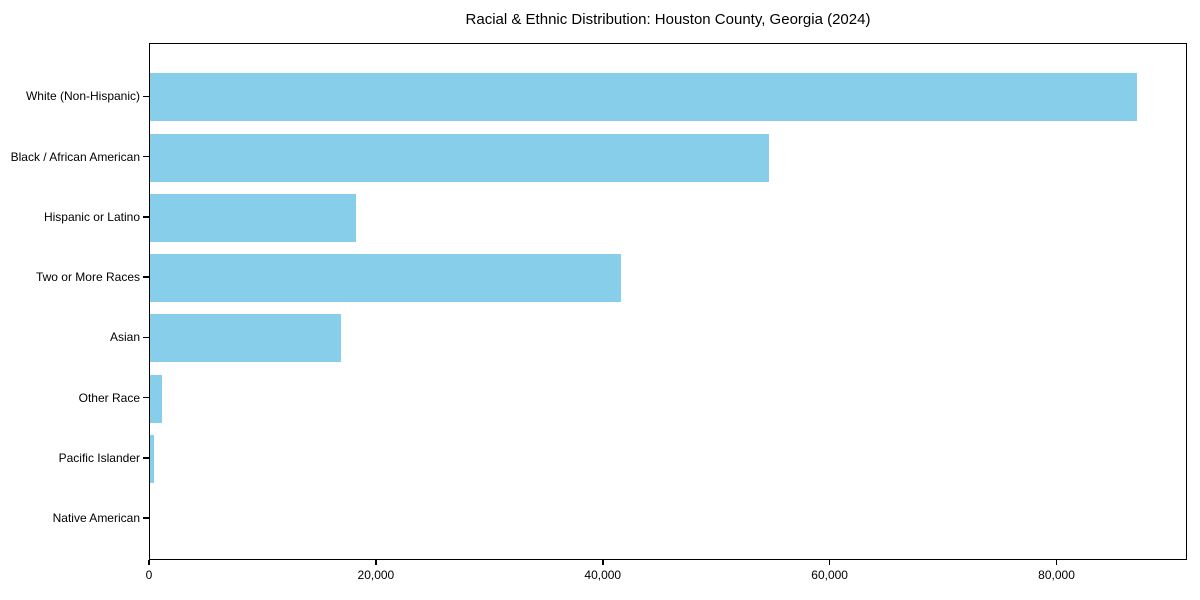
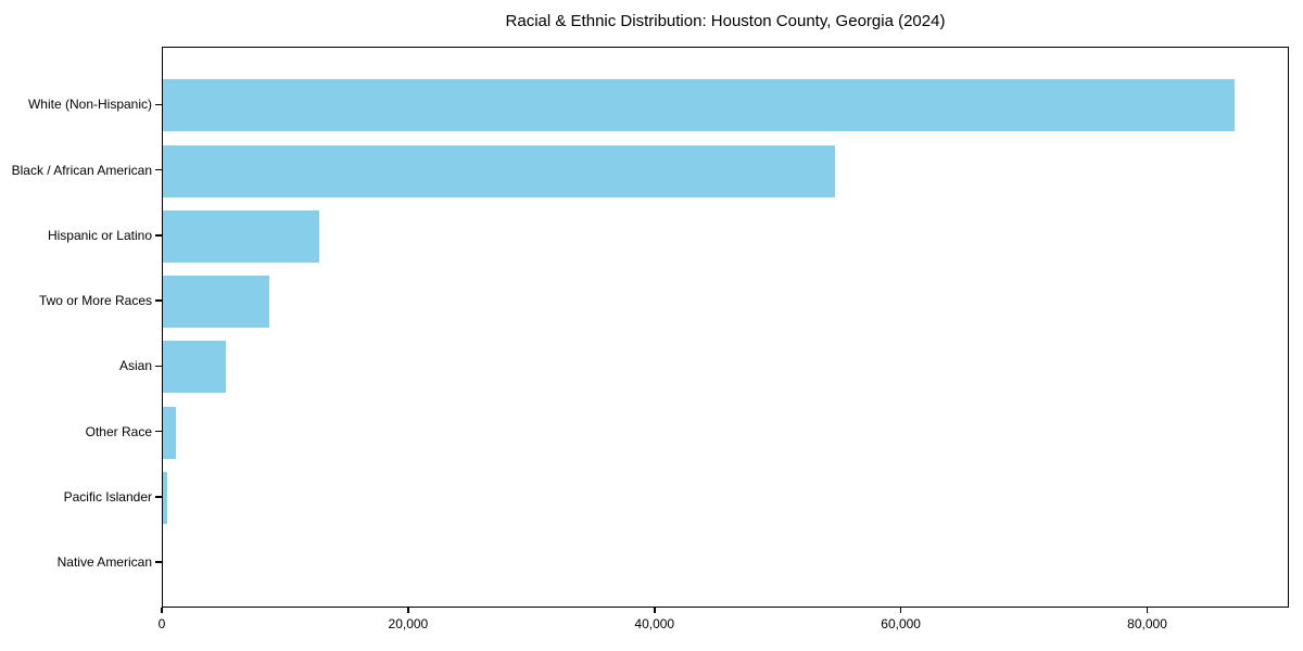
Hispanic or Latino: 18200 -> 12700
Two or More Races: 41500 -> 8600
Asian: 16800 -> 5100
